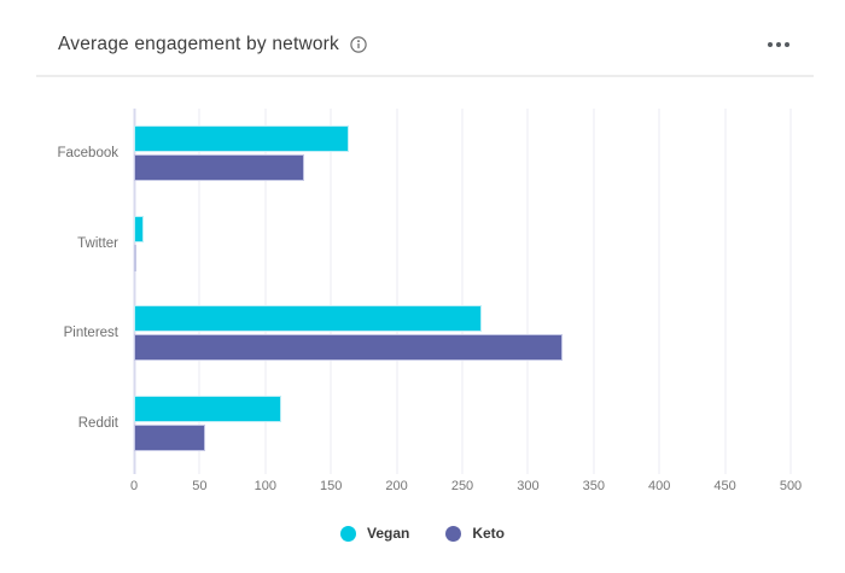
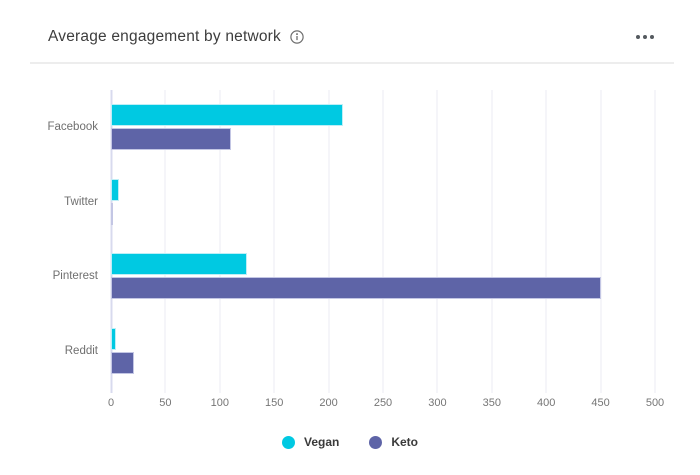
Vegan/Facebook: 164 -> 213
Keto/Facebook: 130 -> 110
Vegan/Pinterest: 265 -> 125
Keto/Pinterest: 326 -> 450
Vegan/Reddit: 112 -> 5
Keto/Reddit: 54 -> 21
